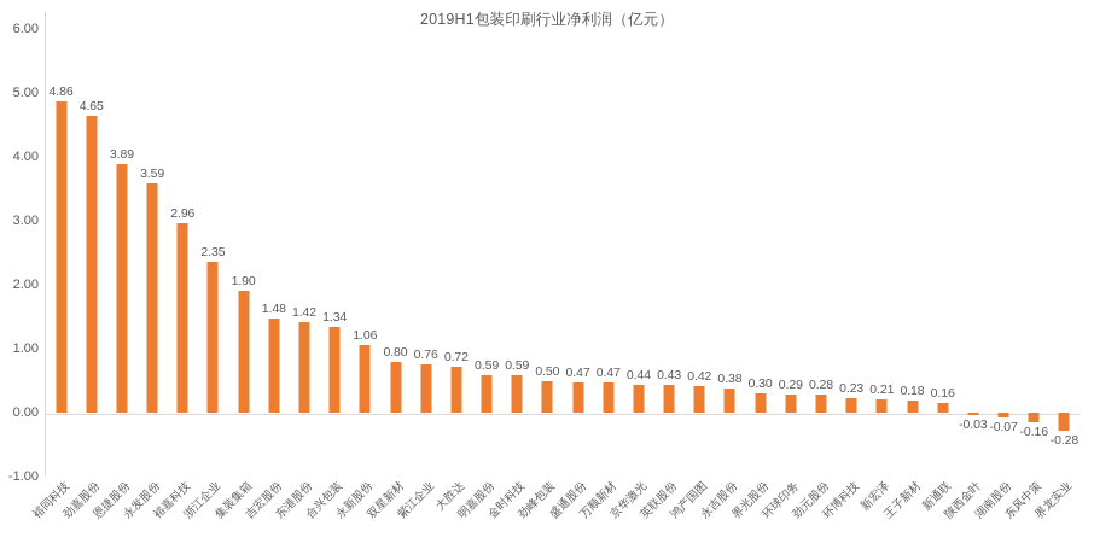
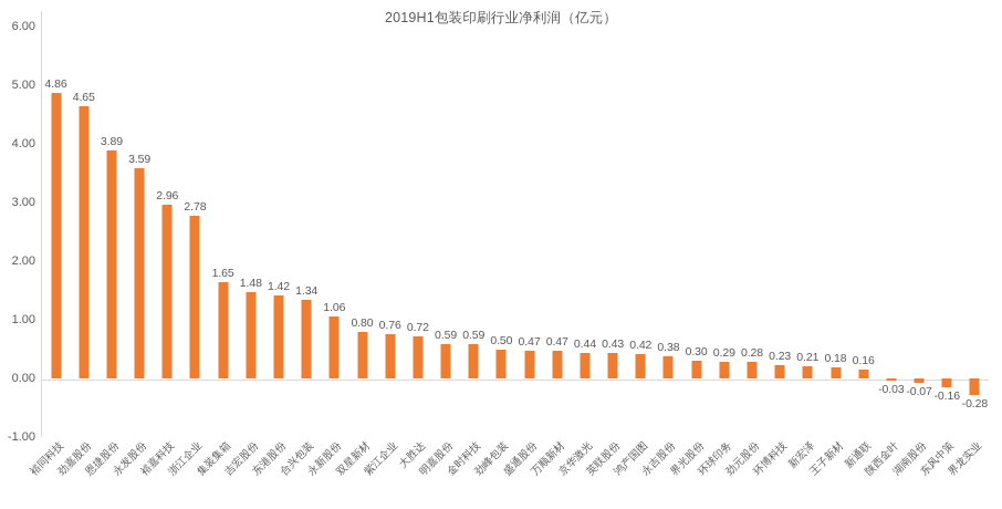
浙江企业: 2.35 -> 2.78
集装集箱: 1.90 -> 1.65
